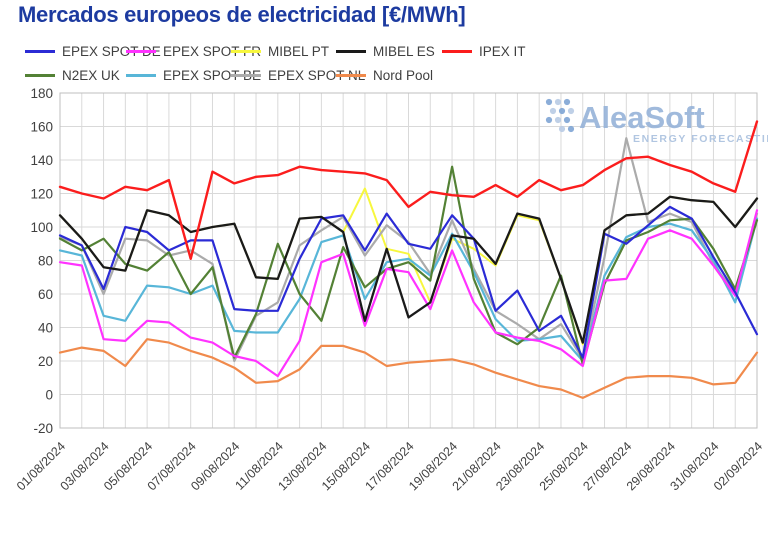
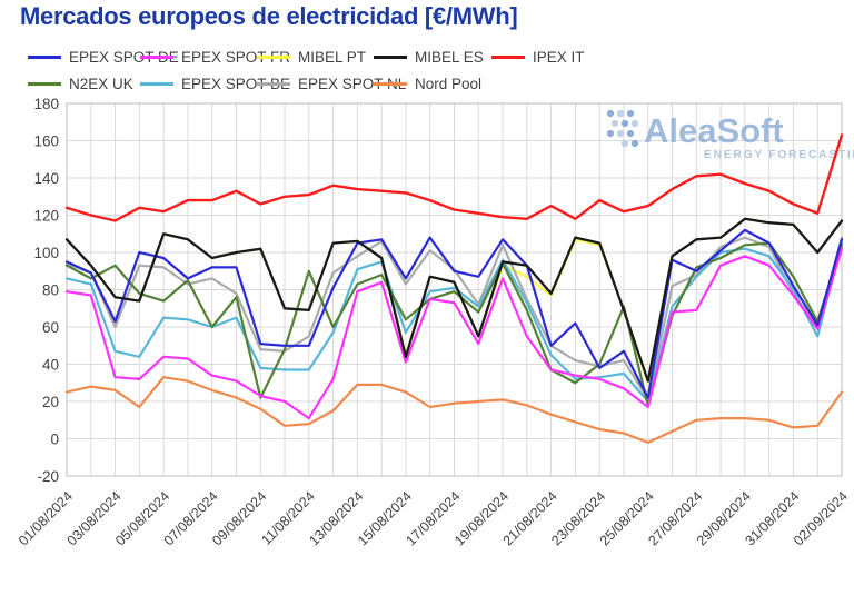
IPEX IT/07/08/2024: 81 -> 128
EPEX SPOT NL/09/08/2024: 20 -> 48
N2EX UK/13/08/2024: 44 -> 83
MIBEL PT/15/08/2024: 123 -> 45
MIBEL ES/17/08/2024: 46 -> 84
IPEX IT/17/08/2024: 112 -> 123
N2EX UK/19/08/2024: 136 -> 94
EPEX SPOT NL/23/08/2024: 33 -> 39
EPEX SPOT NL/27/08/2024: 153 -> 88
EPEX SPOT BE/27/08/2024: 94 -> 87
EPEX SPOT FR/02/09/2024: 110 -> 102
EPEX SPOT DE/02/09/2024: 36 -> 107
